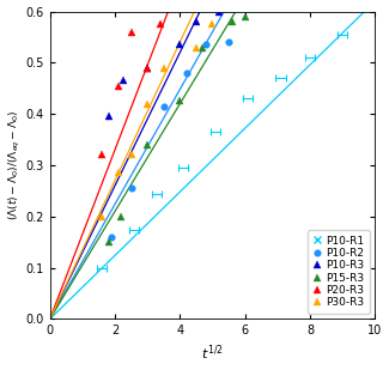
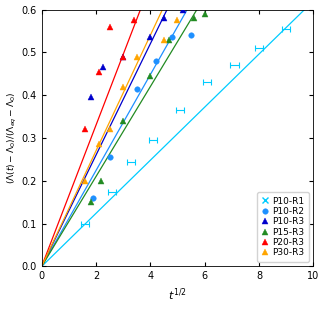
P15-R3/4: 0.425 -> 0.445
